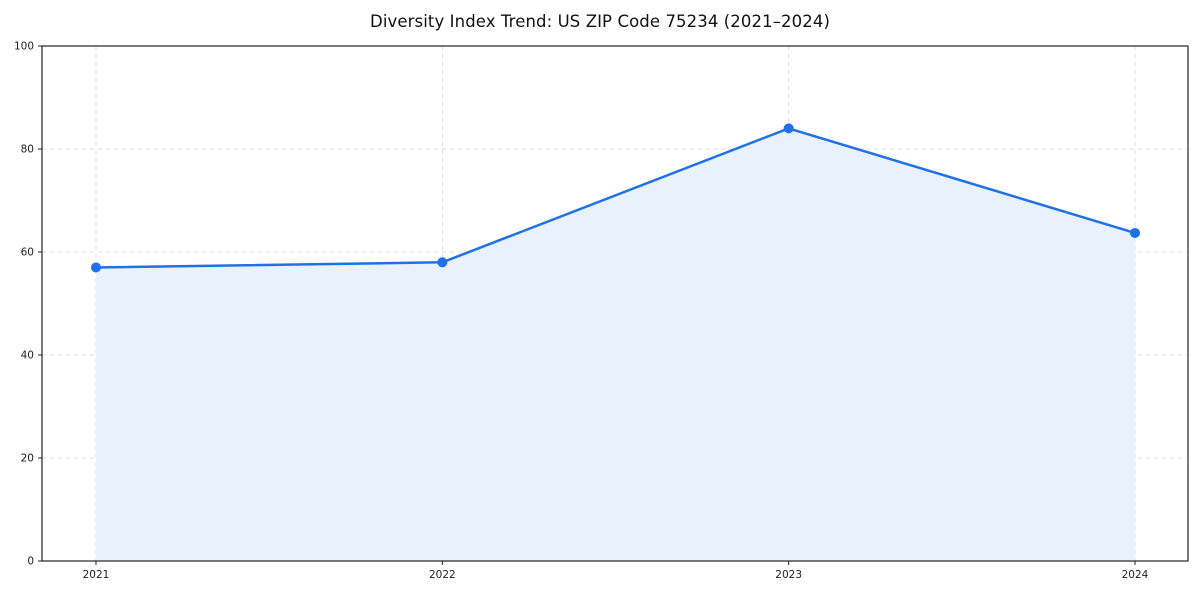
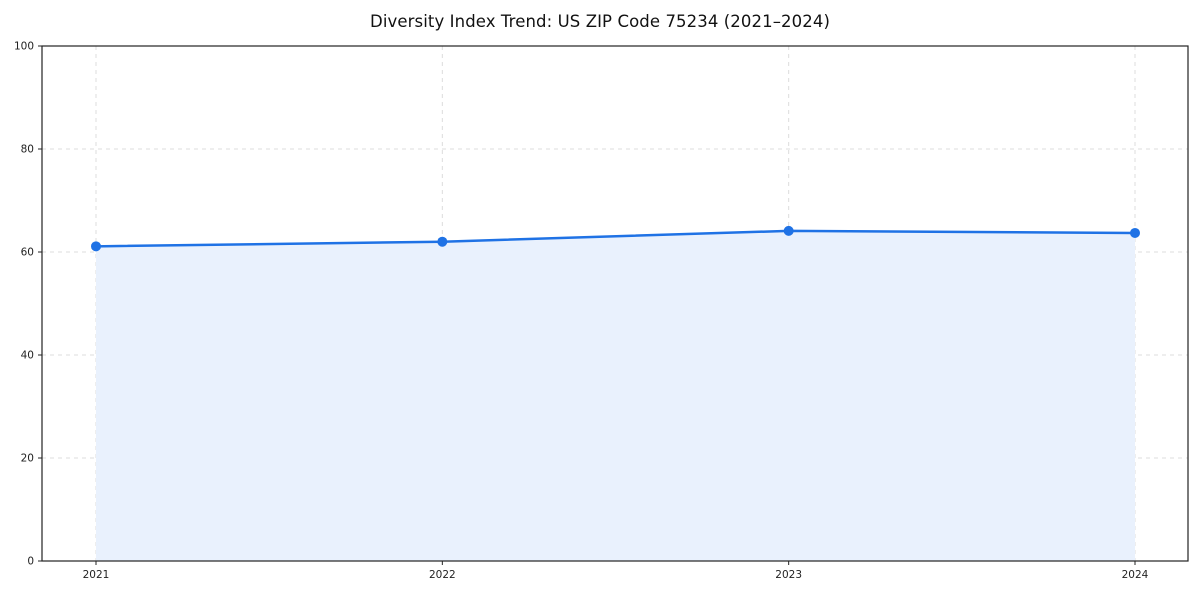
2021: 57 -> 61
2022: 58 -> 62
2023: 84 -> 64
